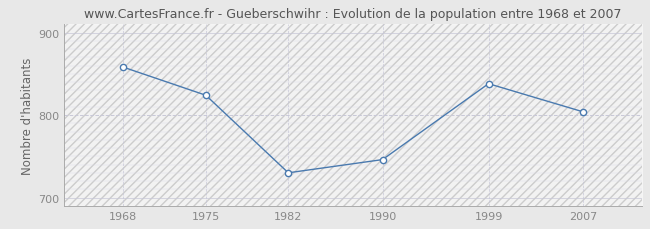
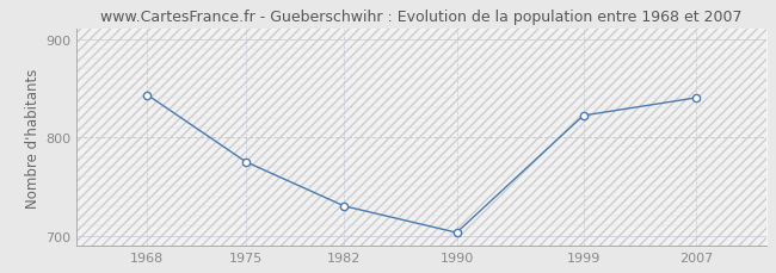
1968: 858 -> 843
1975: 824 -> 775
1990: 746 -> 703
1999: 838 -> 822
2007: 804 -> 840
